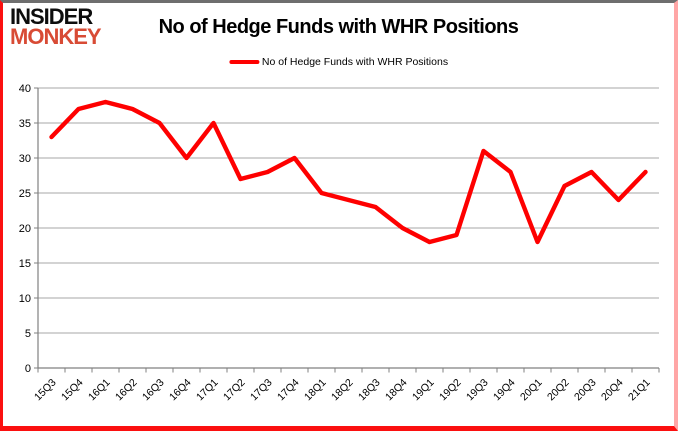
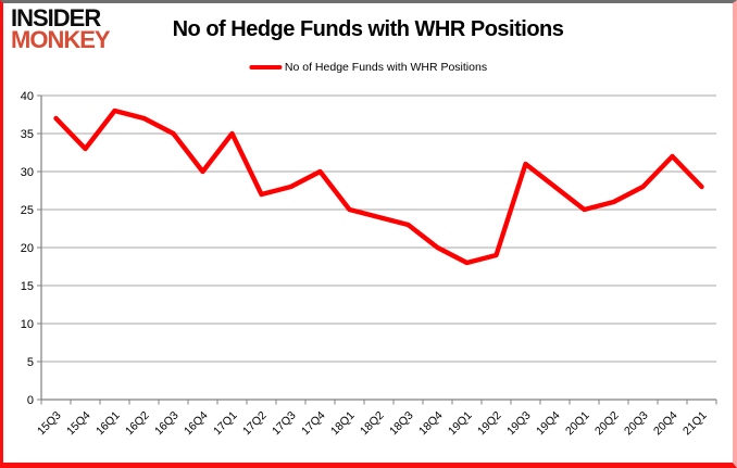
15Q3: 33 -> 37
15Q4: 37 -> 33
20Q1: 18 -> 25
20Q4: 24 -> 32
